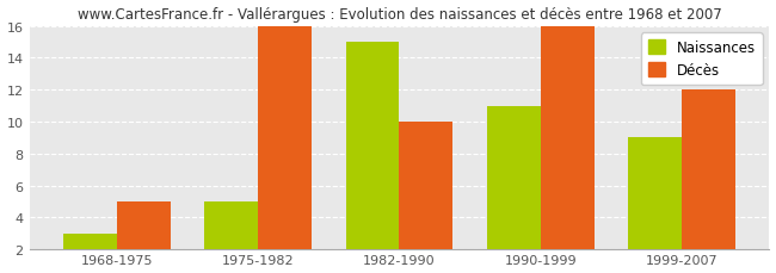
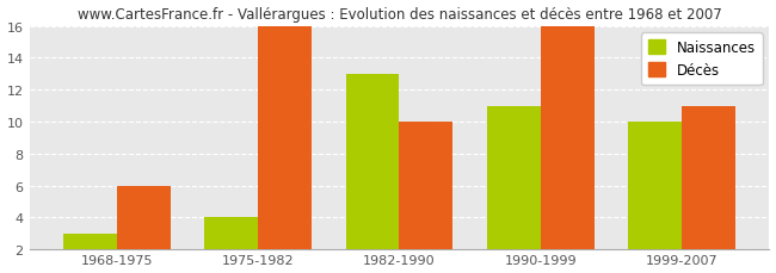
Décès/1968-1975: 5 -> 6
Naissances/1975-1982: 5 -> 4
Naissances/1982-1990: 15 -> 13
Naissances/1999-2007: 9 -> 10
Décès/1999-2007: 12 -> 11
